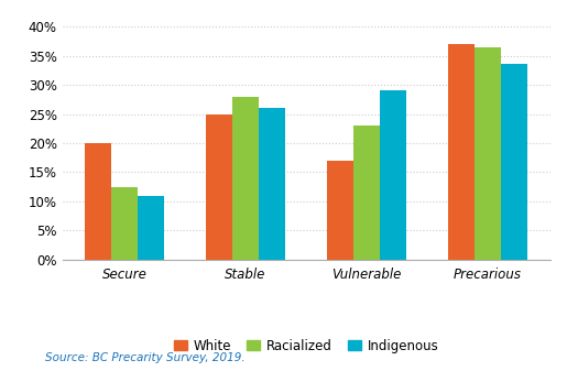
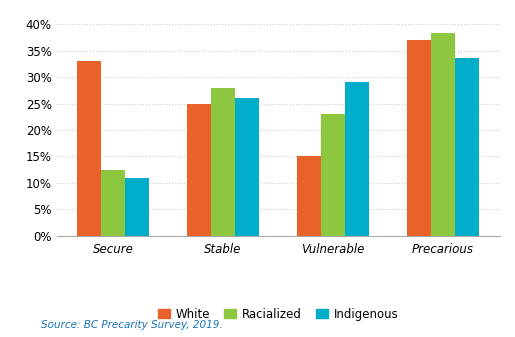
White/Secure: 20% -> 33%
White/Vulnerable: 17% -> 15%
Racialized/Precarious: 36.5% -> 38.4%
